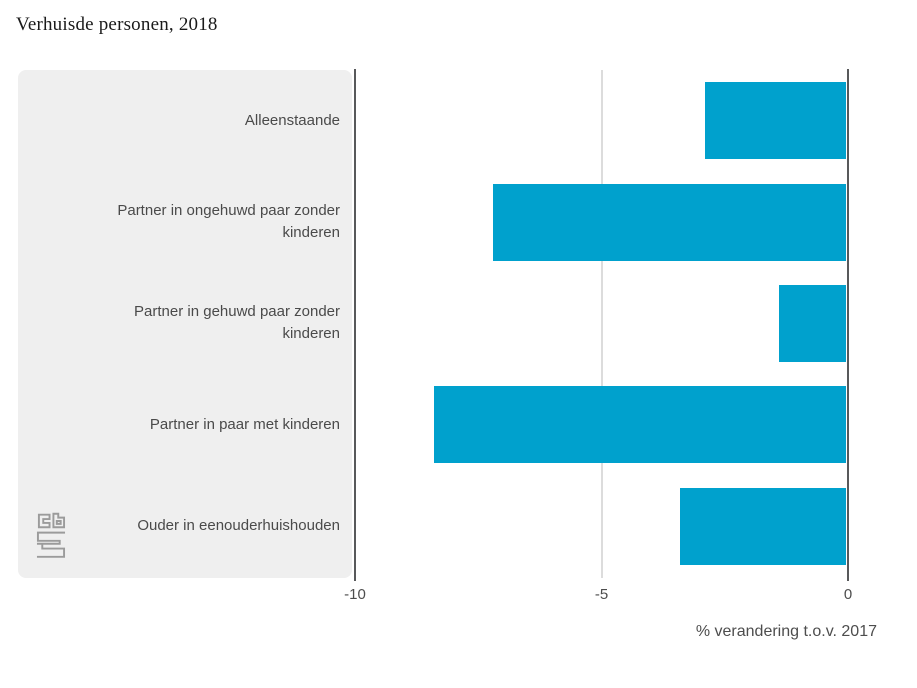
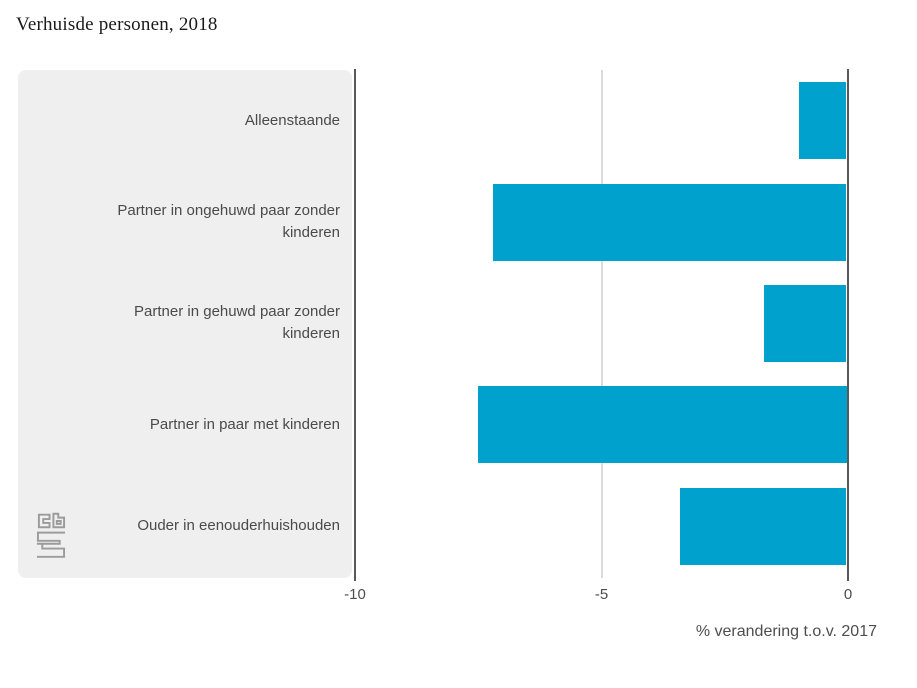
Alleenstaande: -2.9 -> -1.0
Partner in gehuwd paar zonder kinderen: -1.4 -> -1.7
Partner in paar met kinderen: -8.4 -> -7.5
